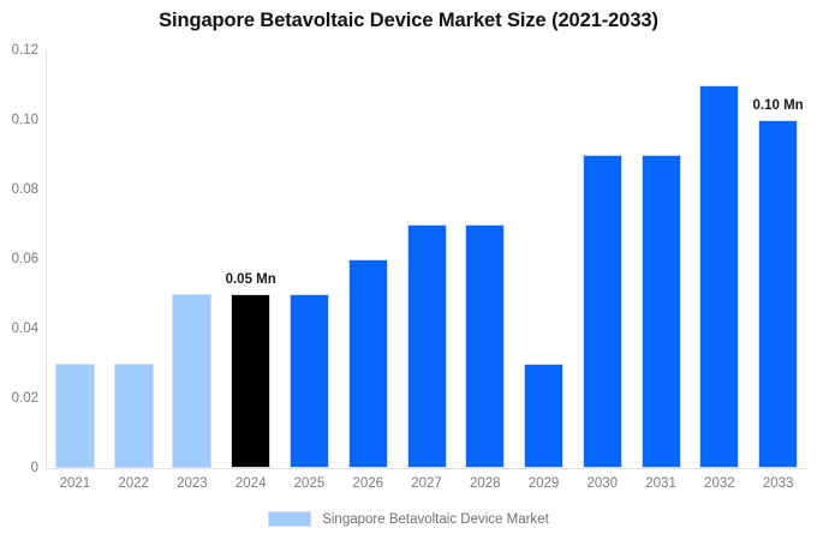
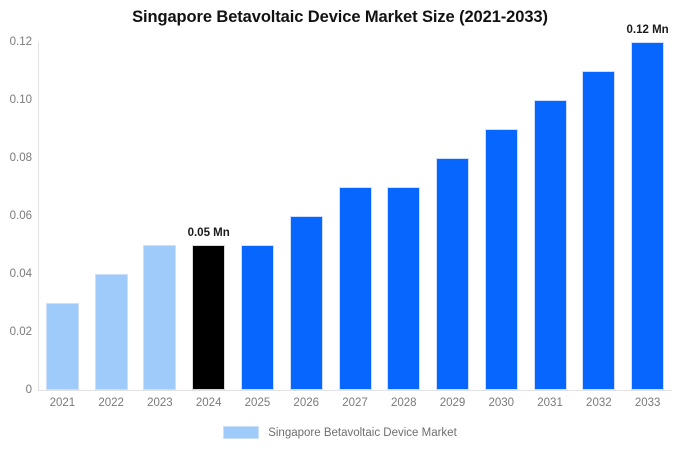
2022: 0.03 -> 0.04
2029: 0.03 -> 0.08
2031: 0.09 -> 0.10
2033: 0.10 -> 0.12
